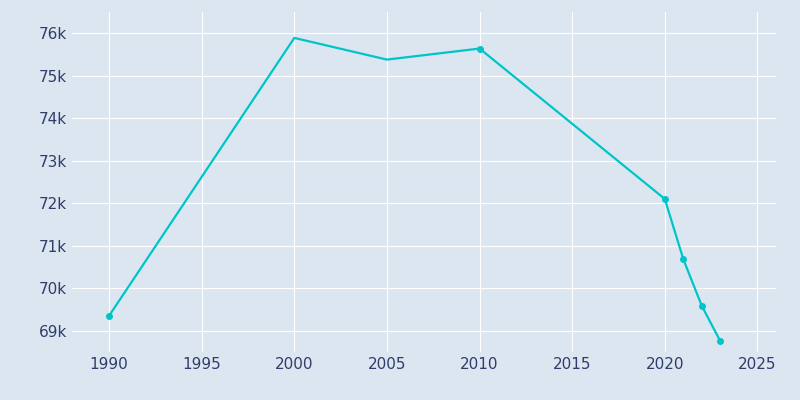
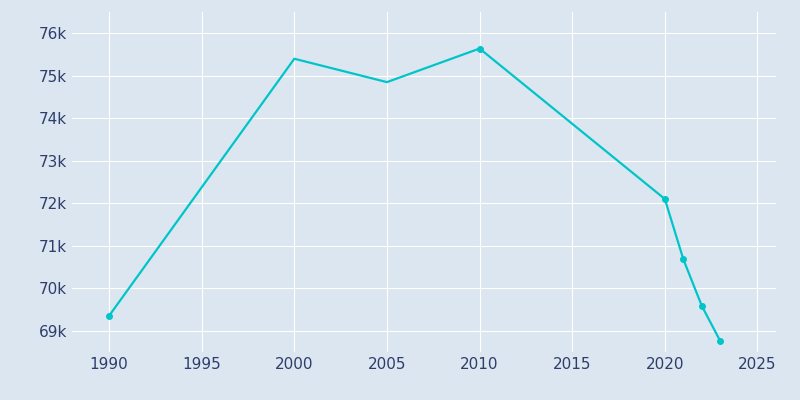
2000: 75.89k -> 75.40k
2005: 75.38k -> 74.85k
